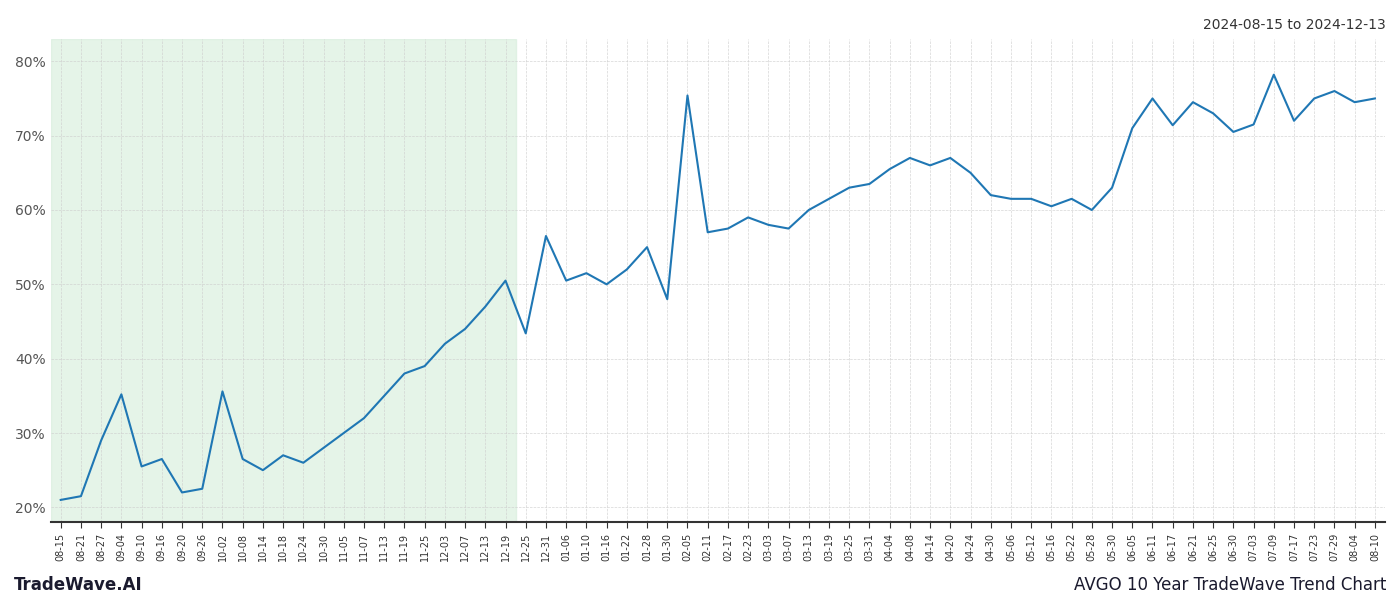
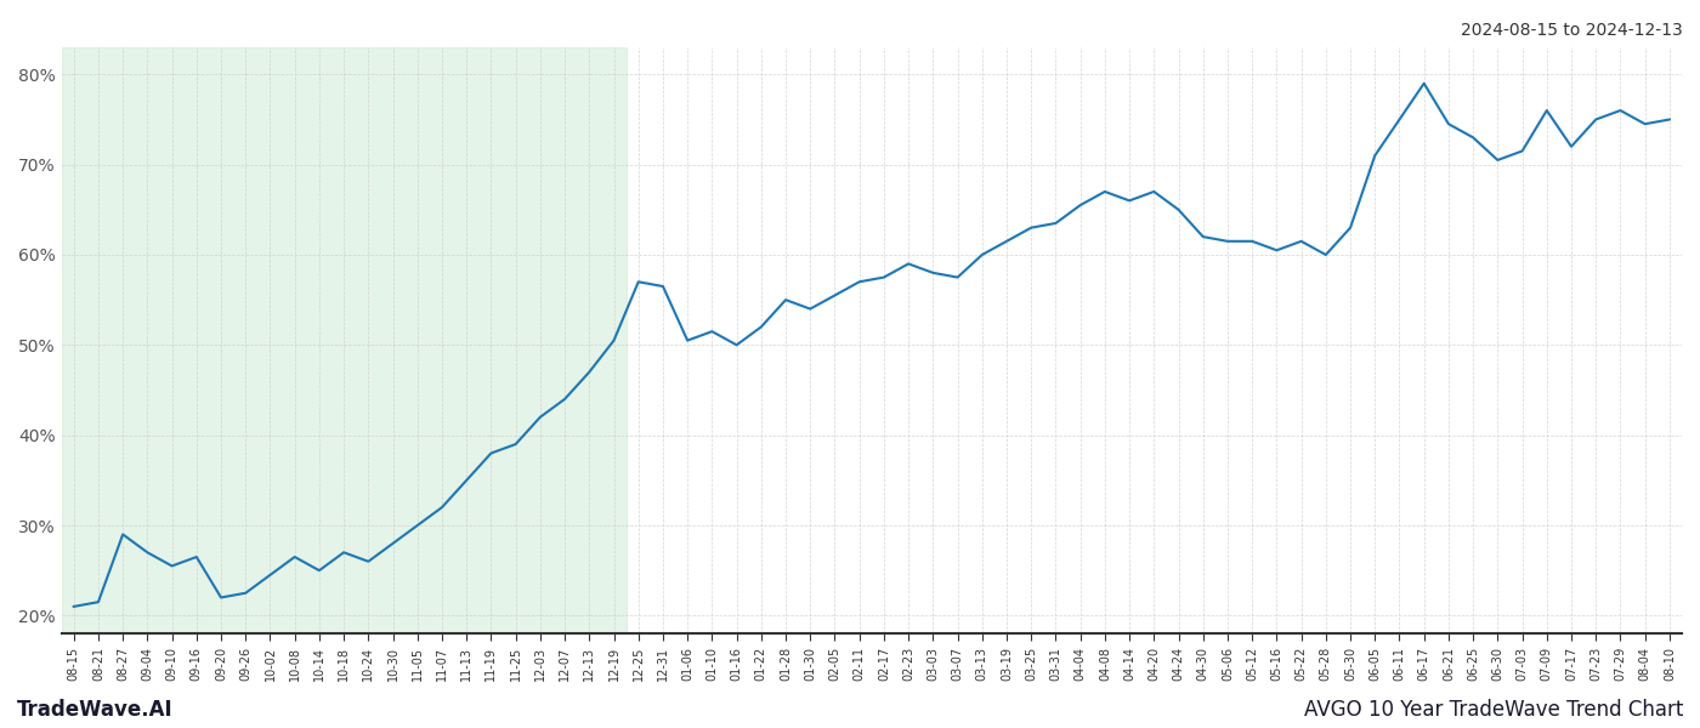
09-04: 35.2% -> 27.0%
10-02: 35.6% -> 24.5%
12-25: 43.4% -> 57.0%
01-30: 48.0% -> 54.0%
02-05: 75.4% -> 55.5%
06-17: 71.4% -> 79.0%
07-09: 78.2% -> 76.0%
